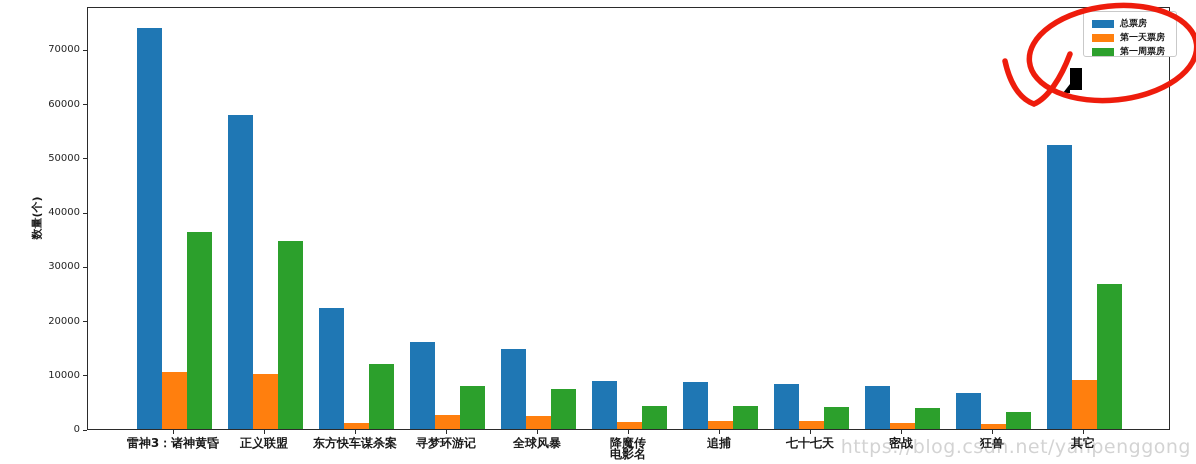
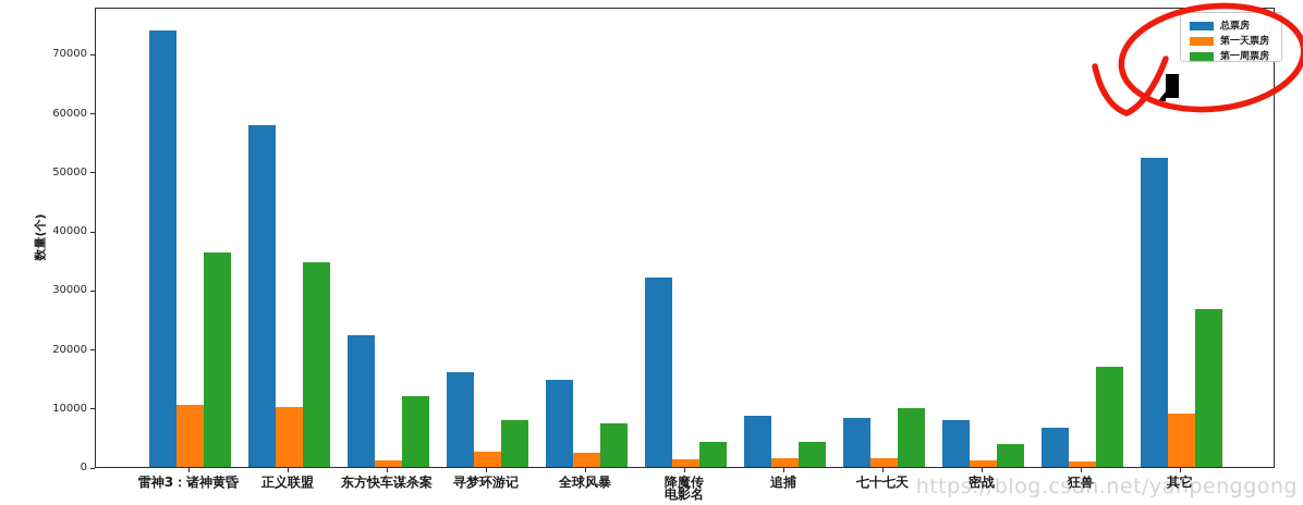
总票房/降魔传: 9000 -> 32000
第一周票房/七十七天: 4000 -> 10000
第一周票房/狂兽: 3000 -> 17000
